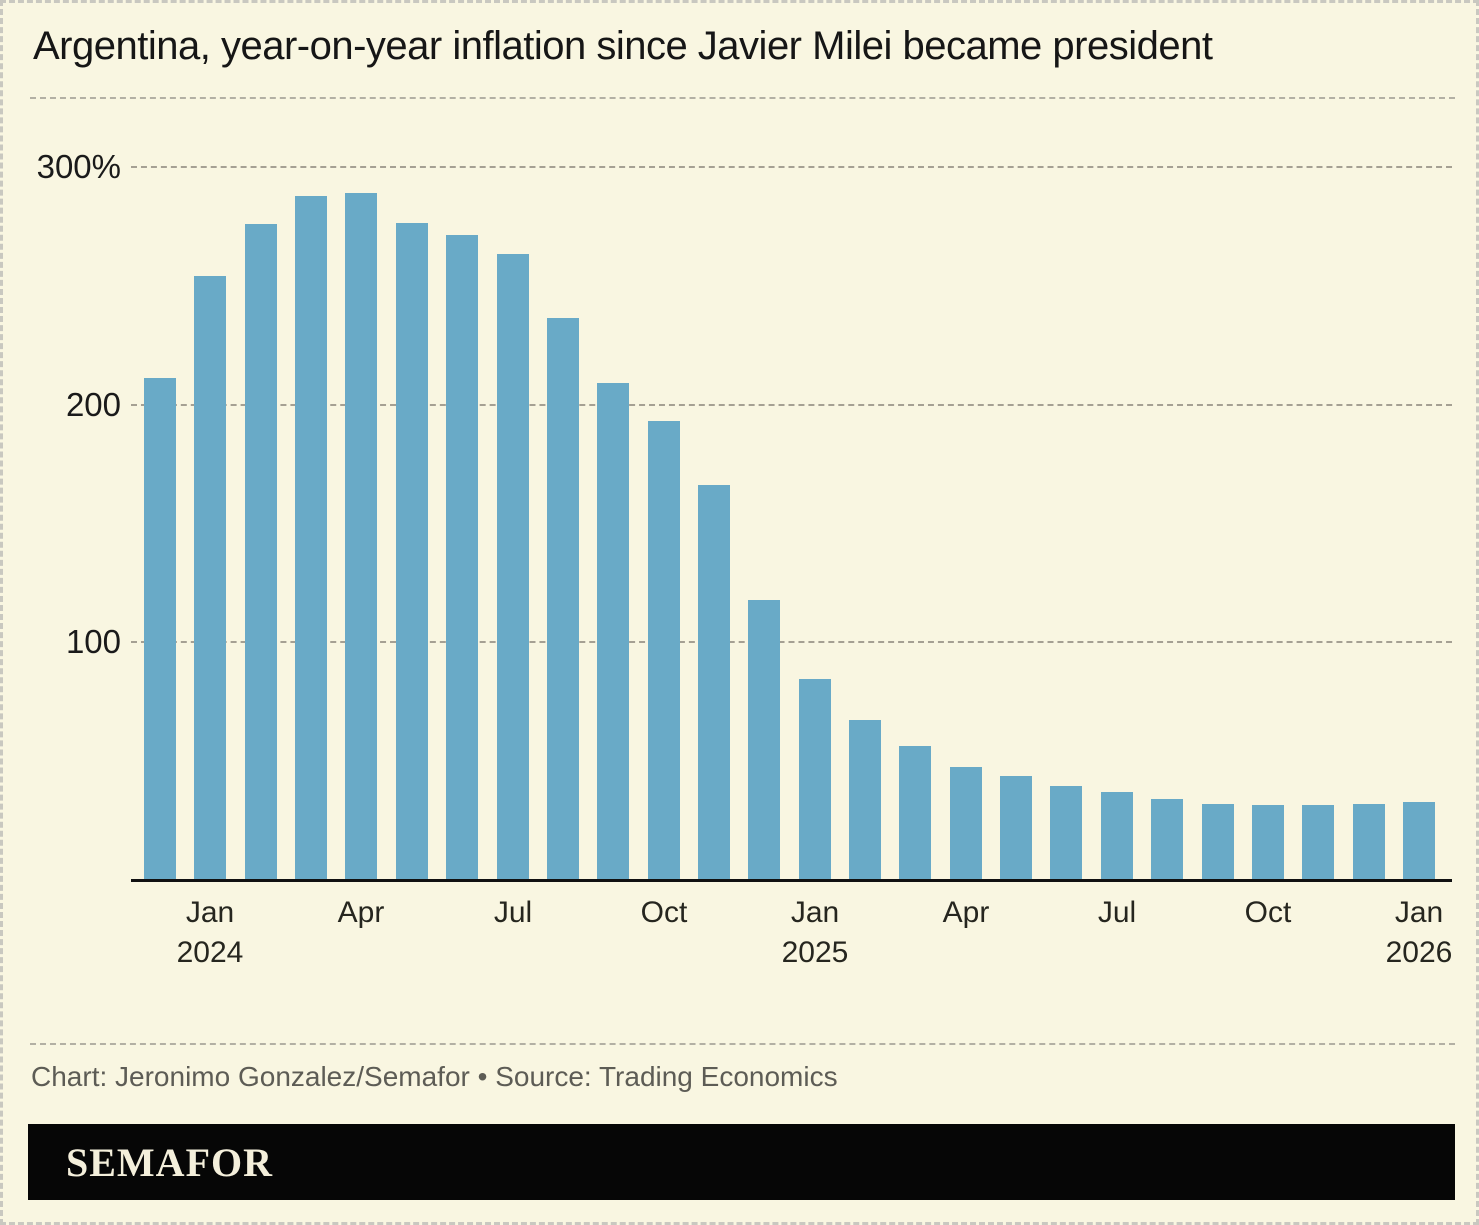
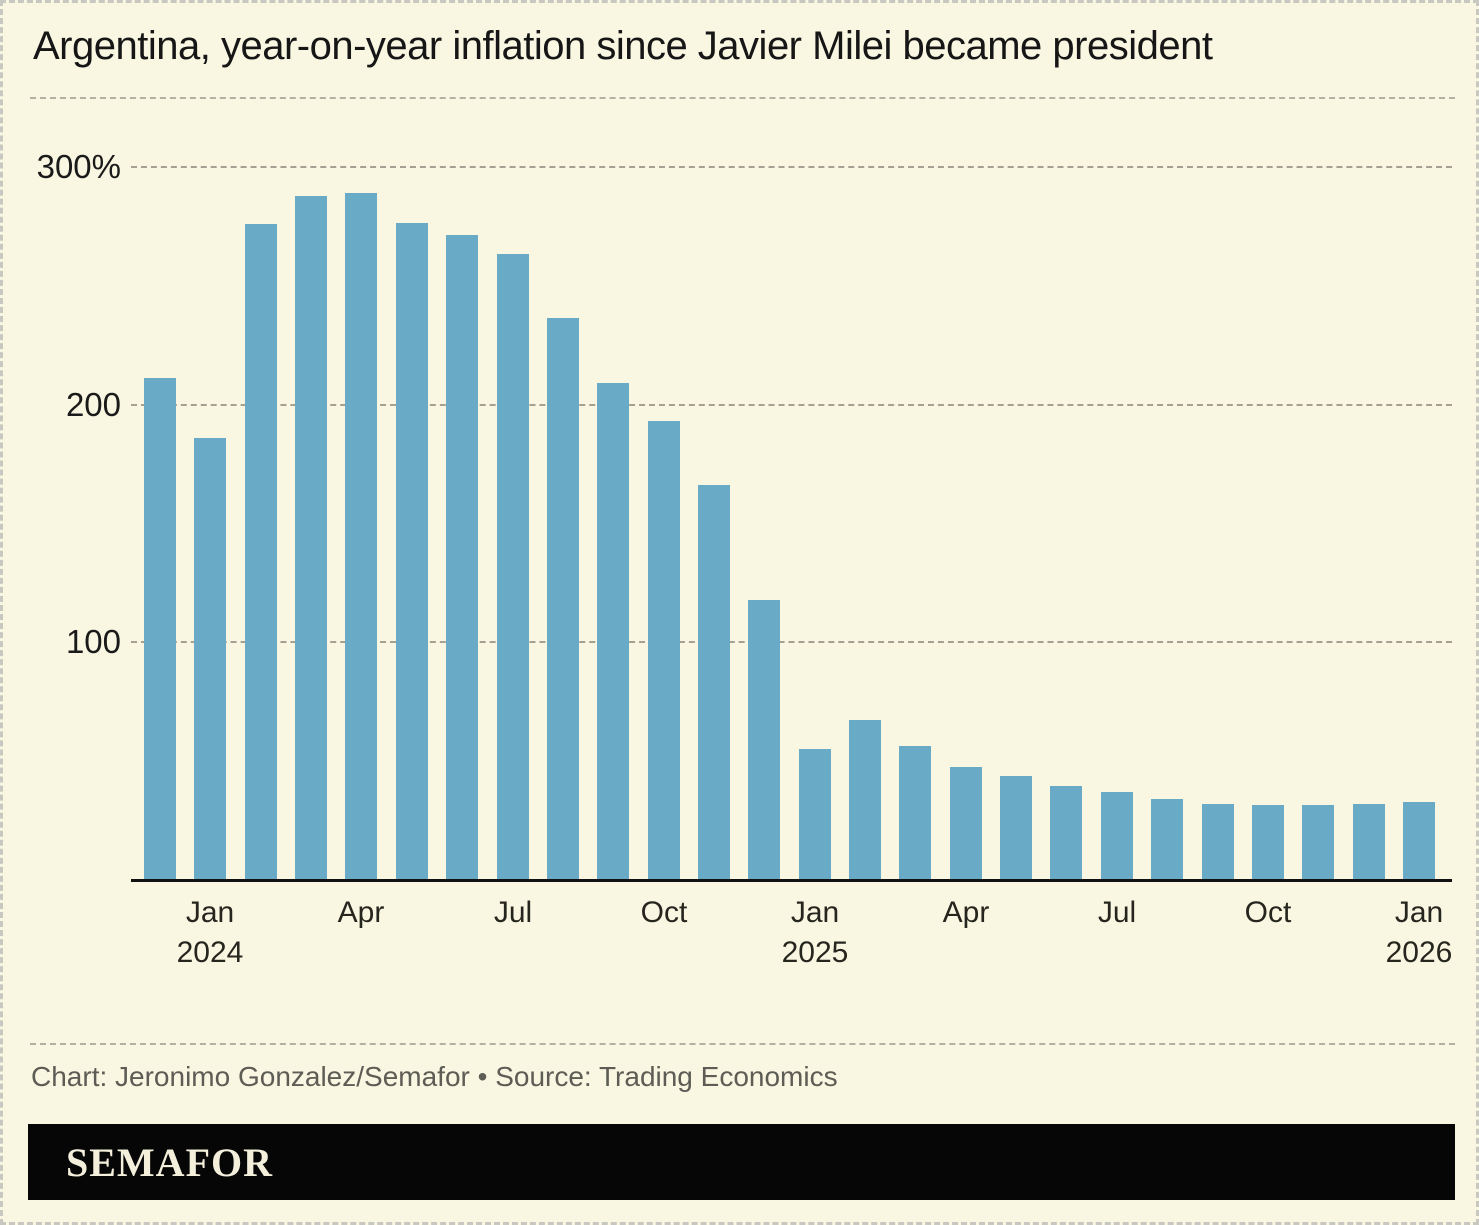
Jan 2024: 254% -> 186%
Jan 2025: 84% -> 55%
